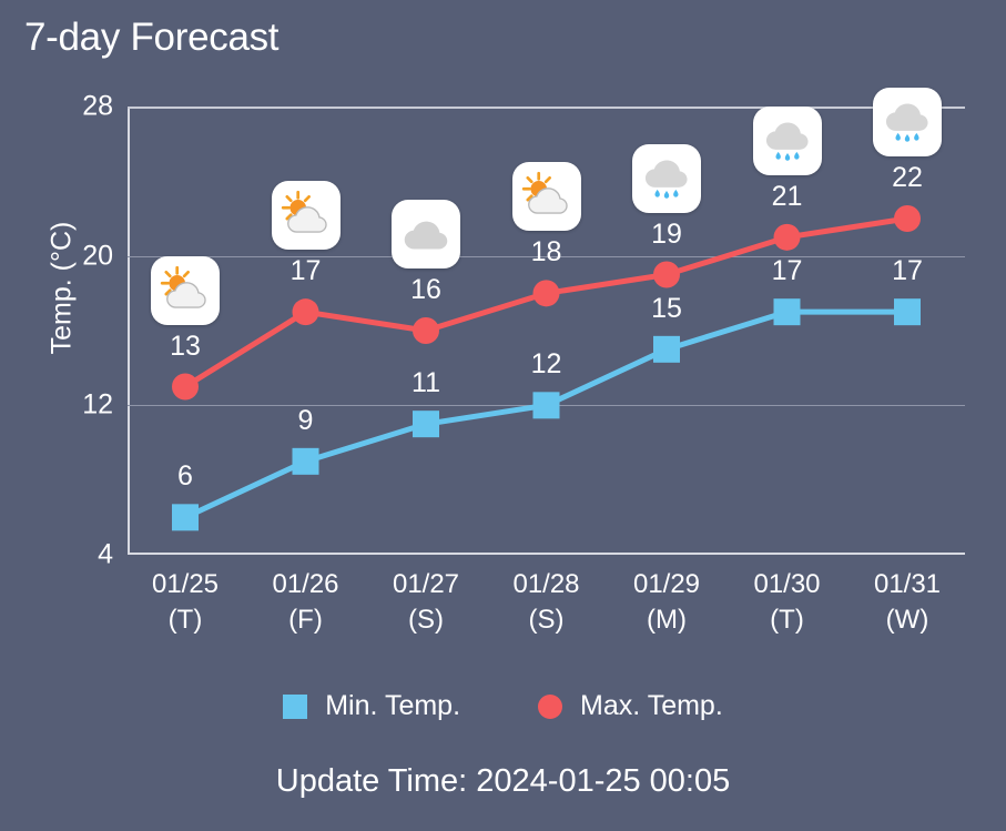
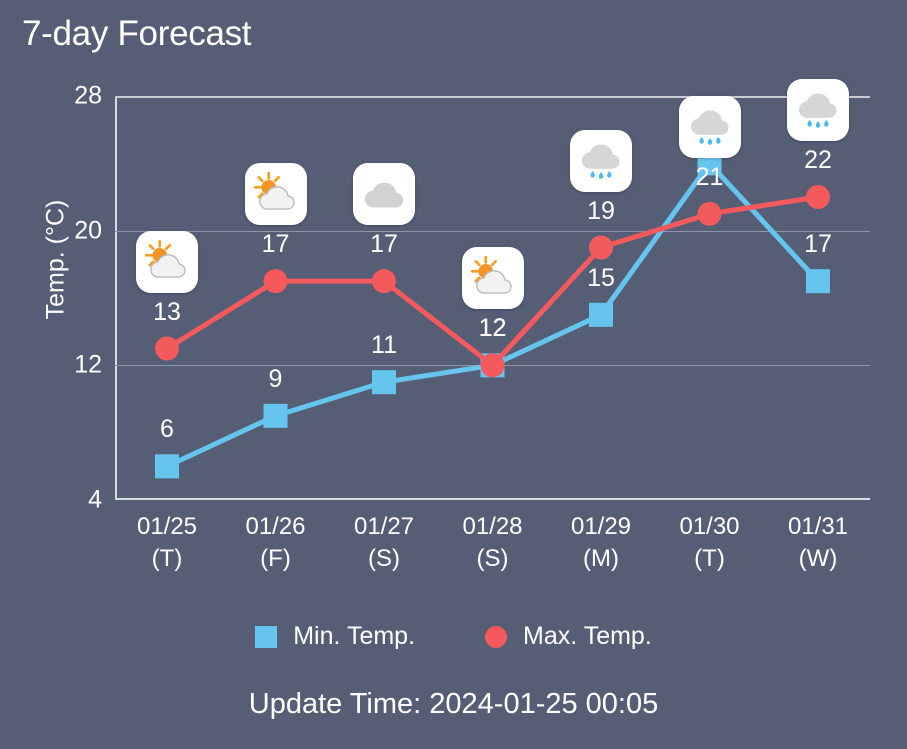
Max. Temp./01/27 (S): 16 -> 17
Max. Temp./01/28 (S): 18 -> 12
Min. Temp./01/30 (T): 17 -> 24
